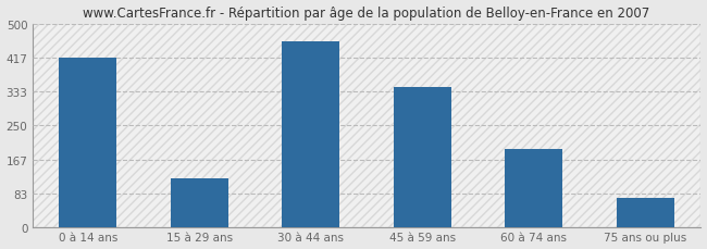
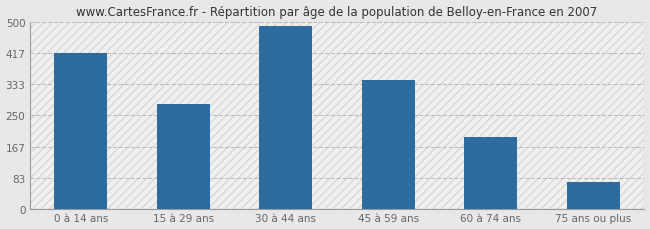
15 à 29 ans: 120 -> 280
30 à 44 ans: 455 -> 487
